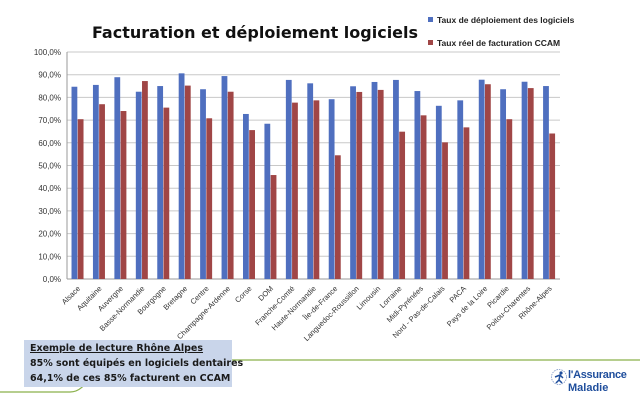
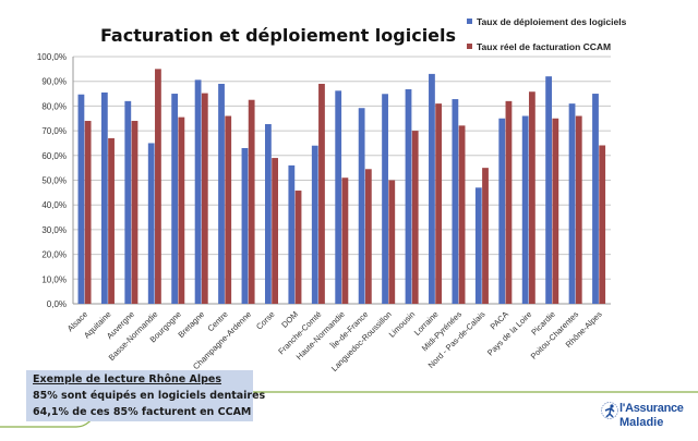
Taux réel de facturation CCAM/Alsace: 70% -> 74%
Taux réel de facturation CCAM/Aquitaine: 77% -> 67%
Taux de déploiement des logiciels/Auvergne: 89% -> 82%
Taux de déploiement des logiciels/Basse-Normandie: 82% -> 65%
Taux réel de facturation CCAM/Basse-Normandie: 87% -> 95%
Taux de déploiement des logiciels/Centre: 84% -> 89%
Taux réel de facturation CCAM/Centre: 71% -> 76%
Taux de déploiement des logiciels/Champagne-Ardenne: 89% -> 63%
Taux réel de facturation CCAM/Corse: 66% -> 59%
Taux de déploiement des logiciels/DOM: 68% -> 56%
Taux de déploiement des logiciels/Franche-Comté: 88% -> 64%
Taux réel de facturation CCAM/Franche-Comté: 78% -> 89%
Taux réel de facturation CCAM/Haute-Normandie: 79% -> 51%
Taux réel de facturation CCAM/Languedoc-Roussillon: 82% -> 50%
Taux réel de facturation CCAM/Limousin: 83% -> 70%
Taux de déploiement des logiciels/Lorraine: 88% -> 93%
Taux réel de facturation CCAM/Lorraine: 65% -> 81%
Taux de déploiement des logiciels/Nord - Pas-de-Calais: 76% -> 47%
Taux réel de facturation CCAM/Nord - Pas-de-Calais: 60% -> 55%
Taux de déploiement des logiciels/PACA: 79% -> 75%
Taux réel de facturation CCAM/PACA: 67% -> 82%
Taux de déploiement des logiciels/Pays de la Loire: 88% -> 76%
Taux de déploiement des logiciels/Picardie: 84% -> 92%
Taux réel de facturation CCAM/Picardie: 70% -> 75%
Taux de déploiement des logiciels/Poitou-Charentes: 87% -> 81%
Taux réel de facturation CCAM/Poitou-Charentes: 84% -> 76%
